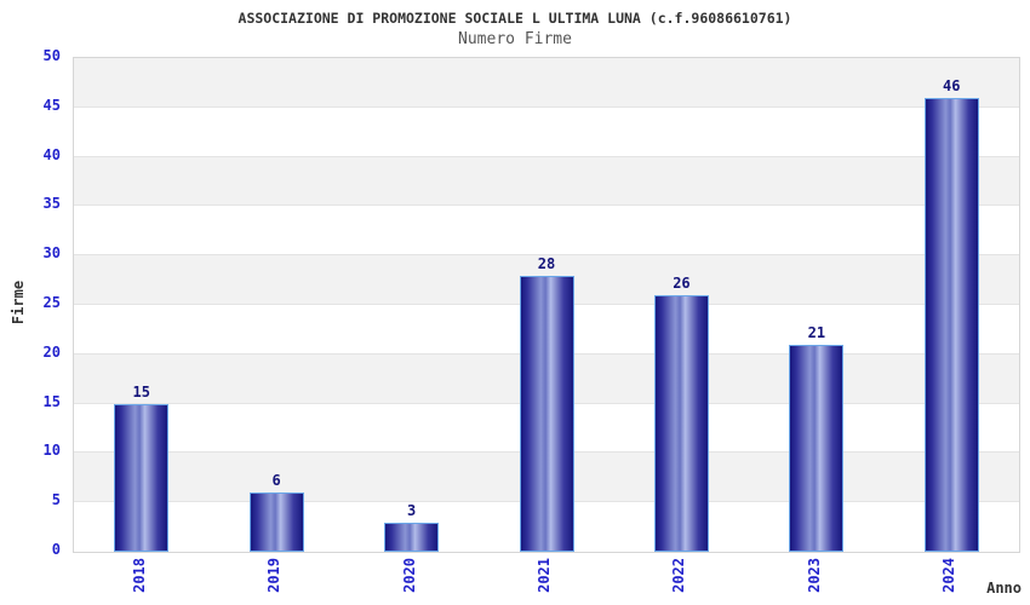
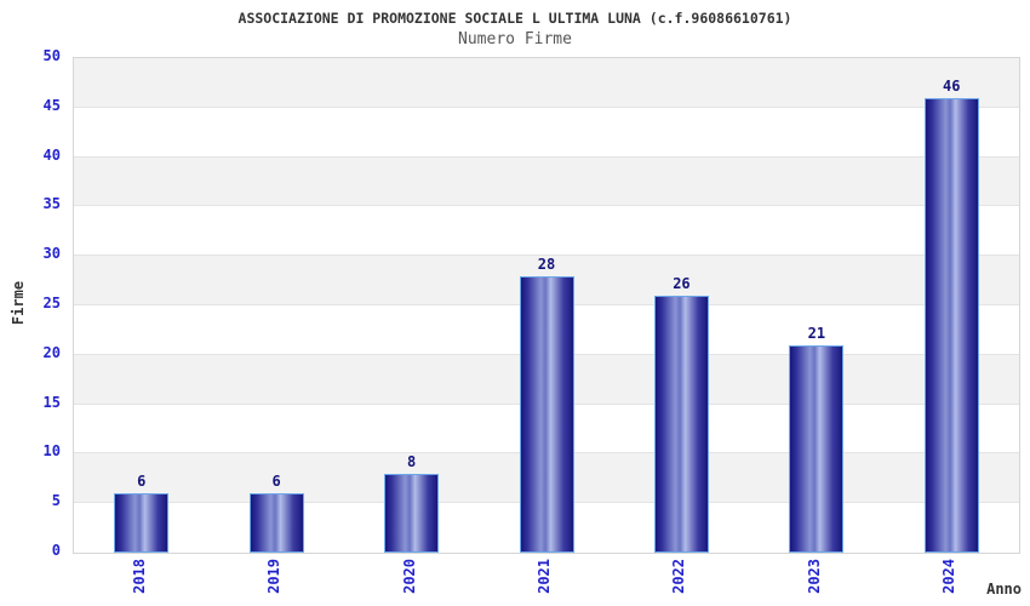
2018: 15 -> 6
2020: 3 -> 8
